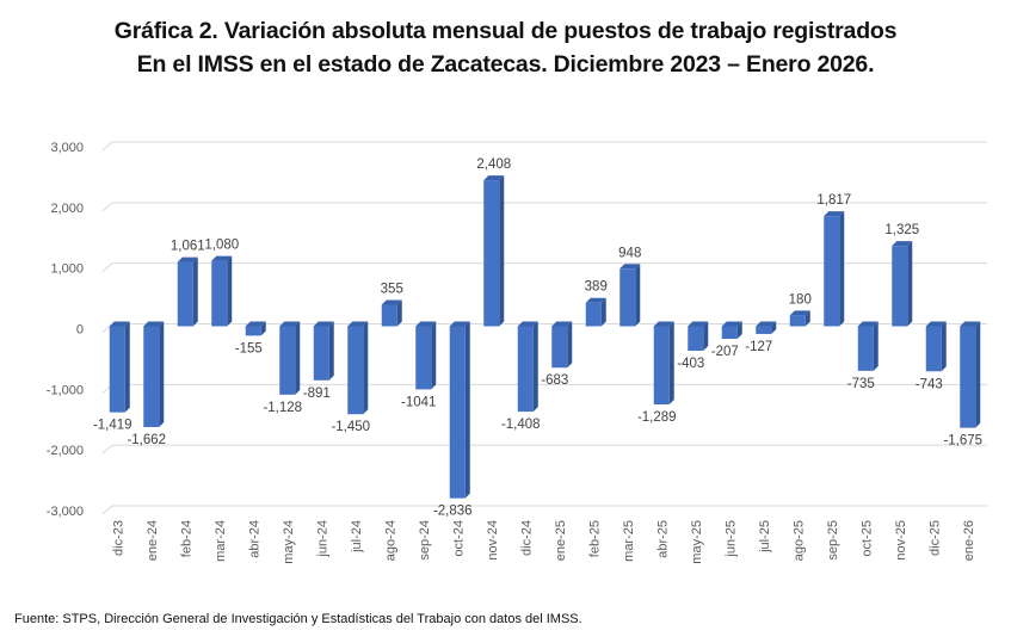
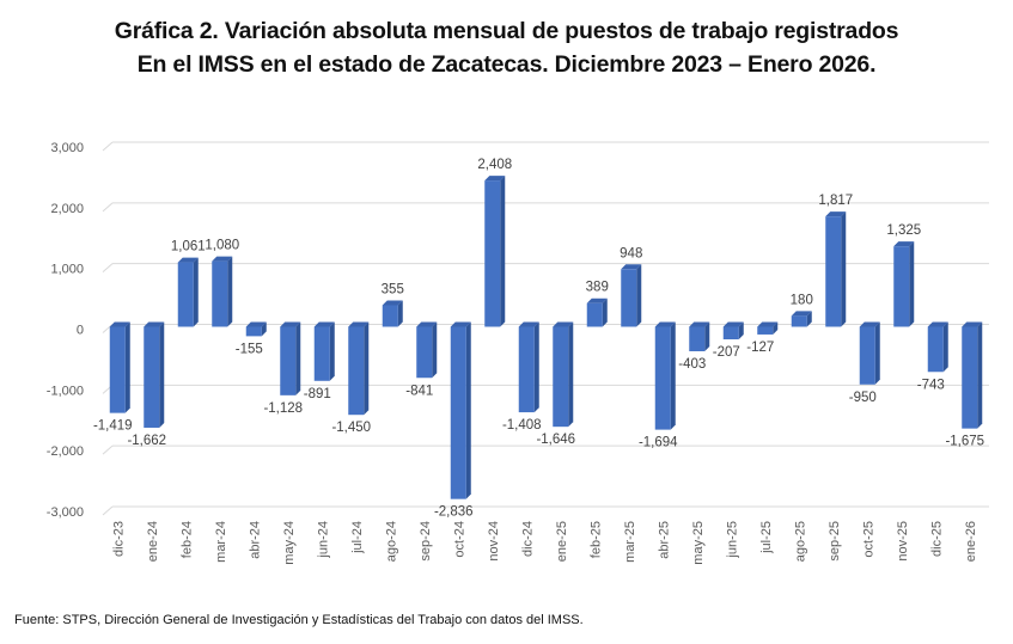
sep-24: -1041 -> -841
ene-25: -683 -> -1,646
abr-25: -1,289 -> -1,694
oct-25: -735 -> -950
